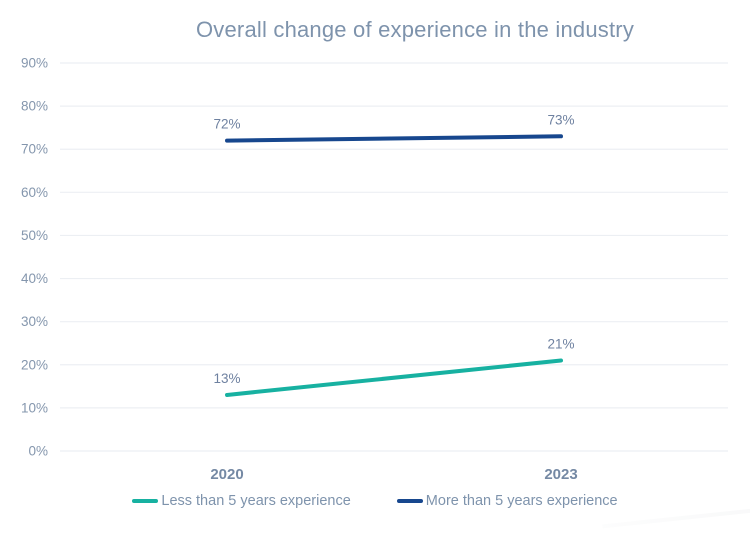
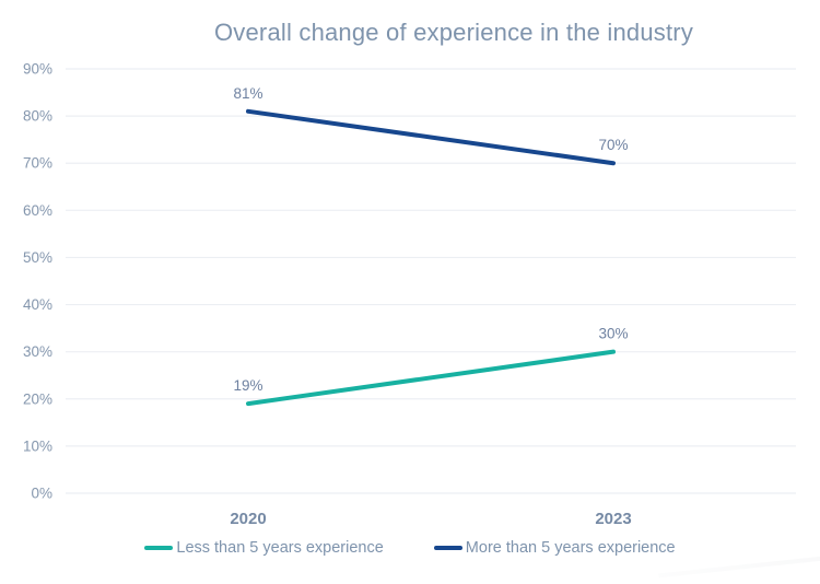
Less than 5 years experience/2020: 13% -> 19%
More than 5 years experience/2020: 72% -> 81%
Less than 5 years experience/2023: 21% -> 30%
More than 5 years experience/2023: 73% -> 70%
